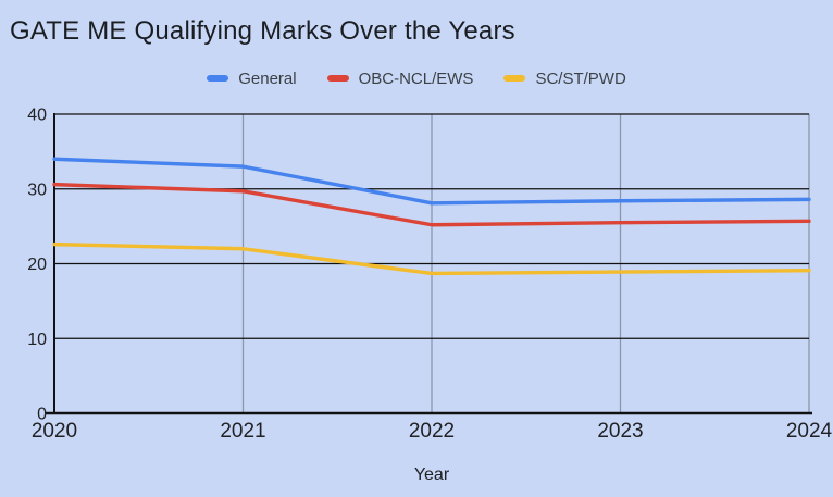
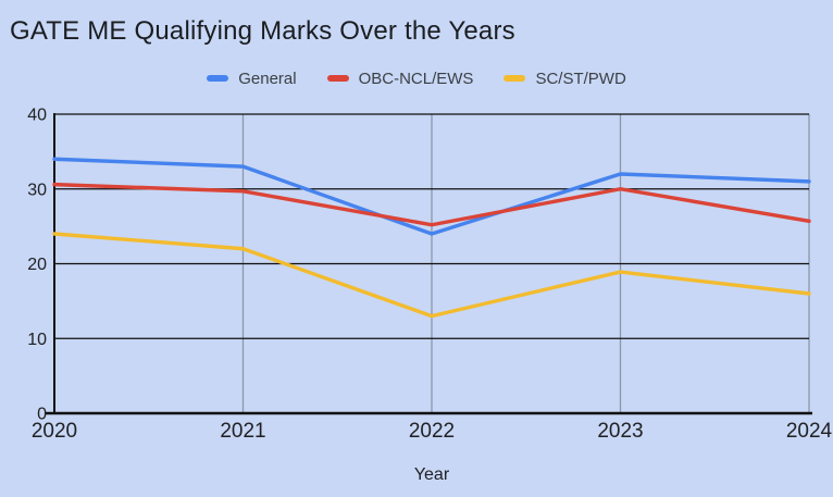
SC/ST/PWD/2020: 23 -> 24
General/2022: 28 -> 24
SC/ST/PWD/2022: 19 -> 13
General/2023: 28 -> 32
OBC-NCL/EWS/2023: 26 -> 30
General/2024: 29 -> 31
SC/ST/PWD/2024: 19 -> 16
